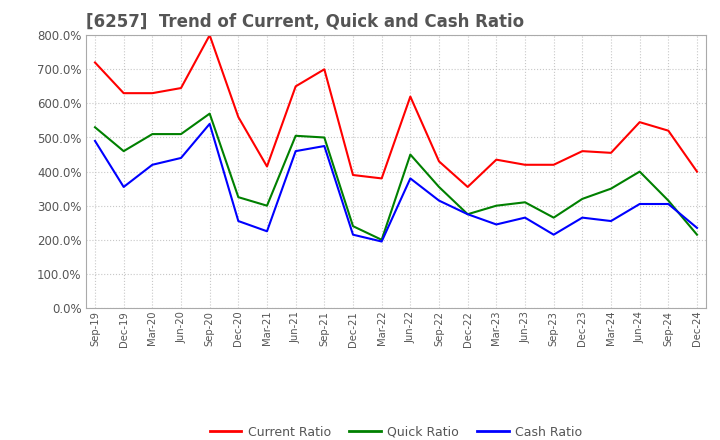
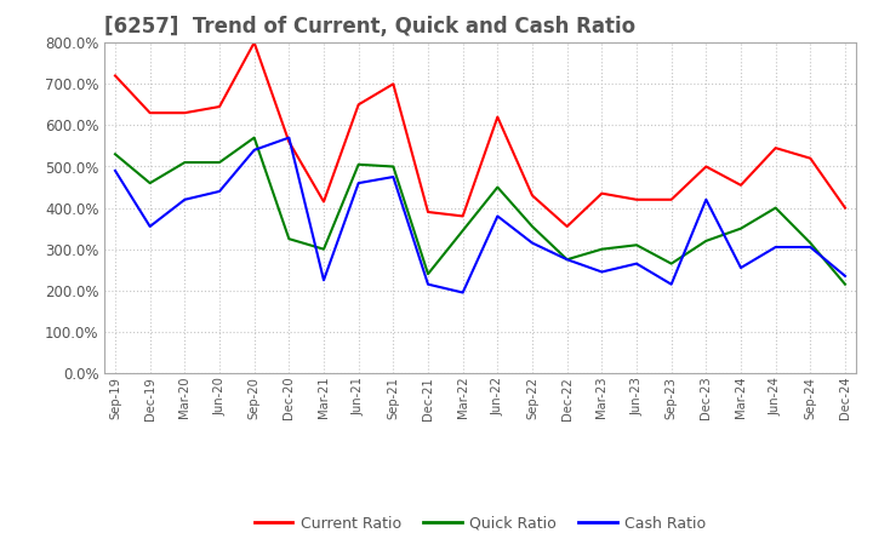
Cash Ratio/Dec-20: 255% -> 570%
Quick Ratio/Mar-22: 200% -> 345%
Current Ratio/Dec-23: 460% -> 500%
Cash Ratio/Dec-23: 265% -> 420%
